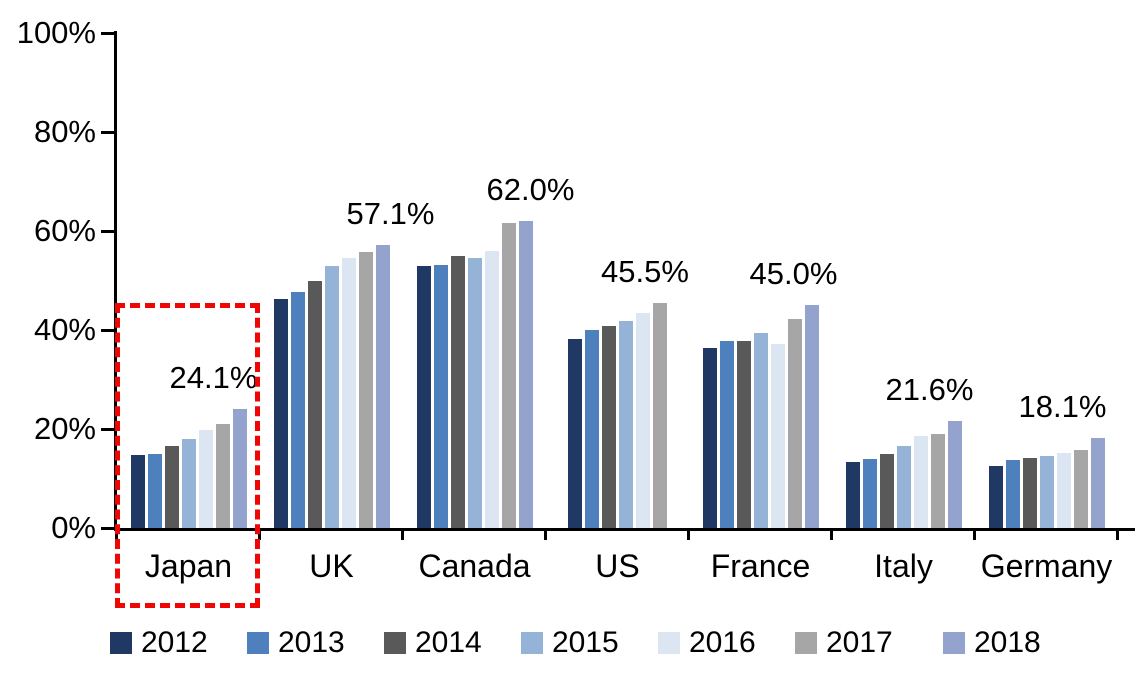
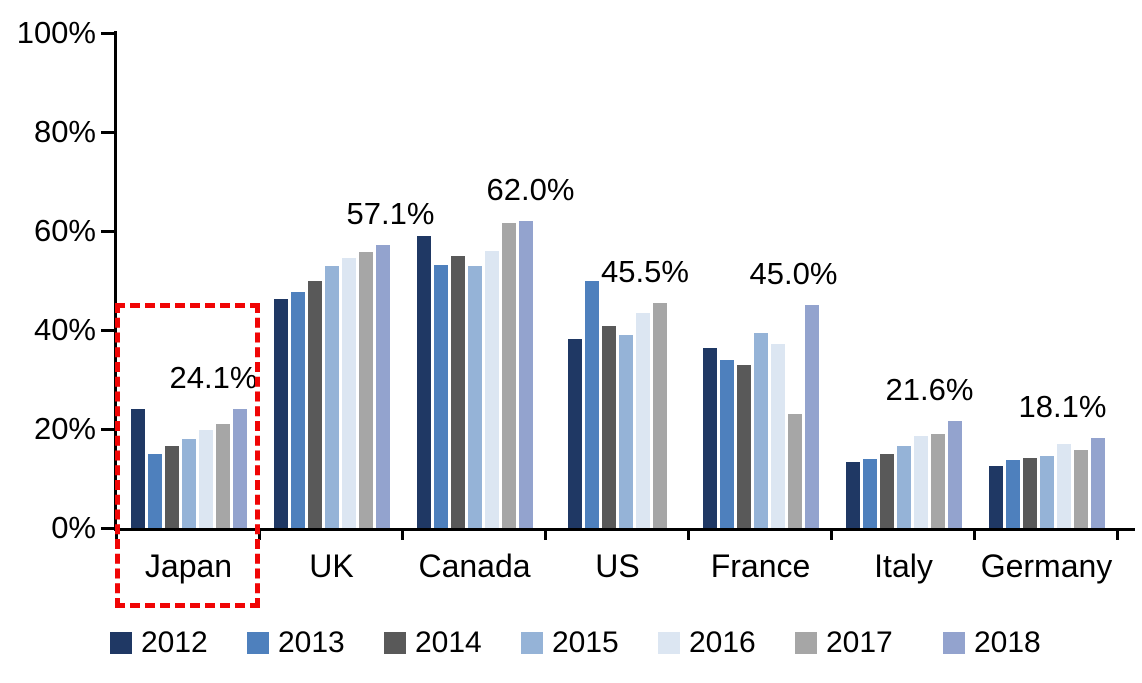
2012/Japan: 15% -> 24%
2012/Canada: 53% -> 59%
2015/Canada: 54% -> 53%
2013/US: 40% -> 50%
2015/US: 42% -> 39%
2013/France: 38% -> 34%
2014/France: 38% -> 33%
2017/France: 42% -> 23%
2016/Germany: 15% -> 17%
